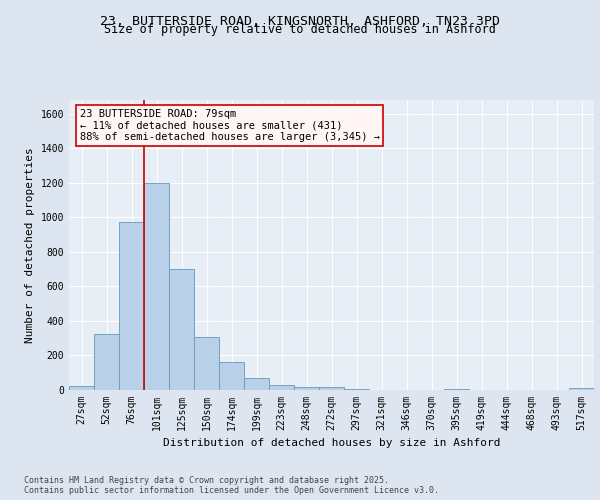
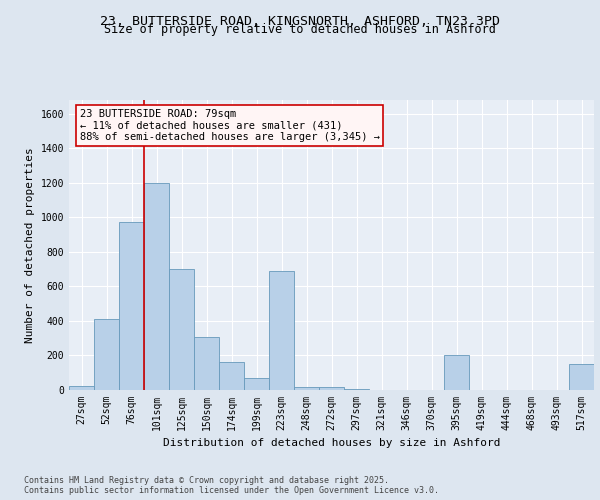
52sqm: 320 -> 410
223sqm: 30 -> 690
395sqm: 10 -> 200
517sqm: 10 -> 150
